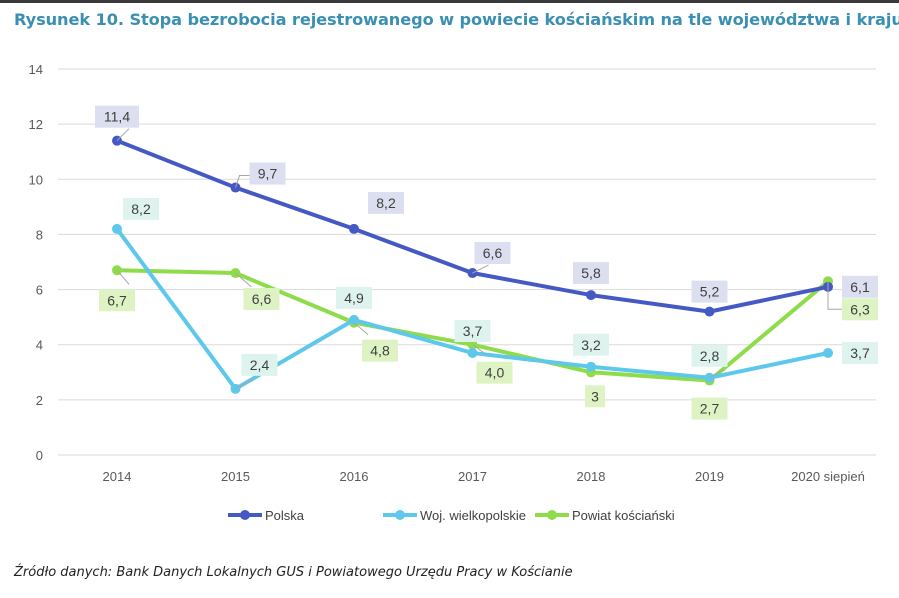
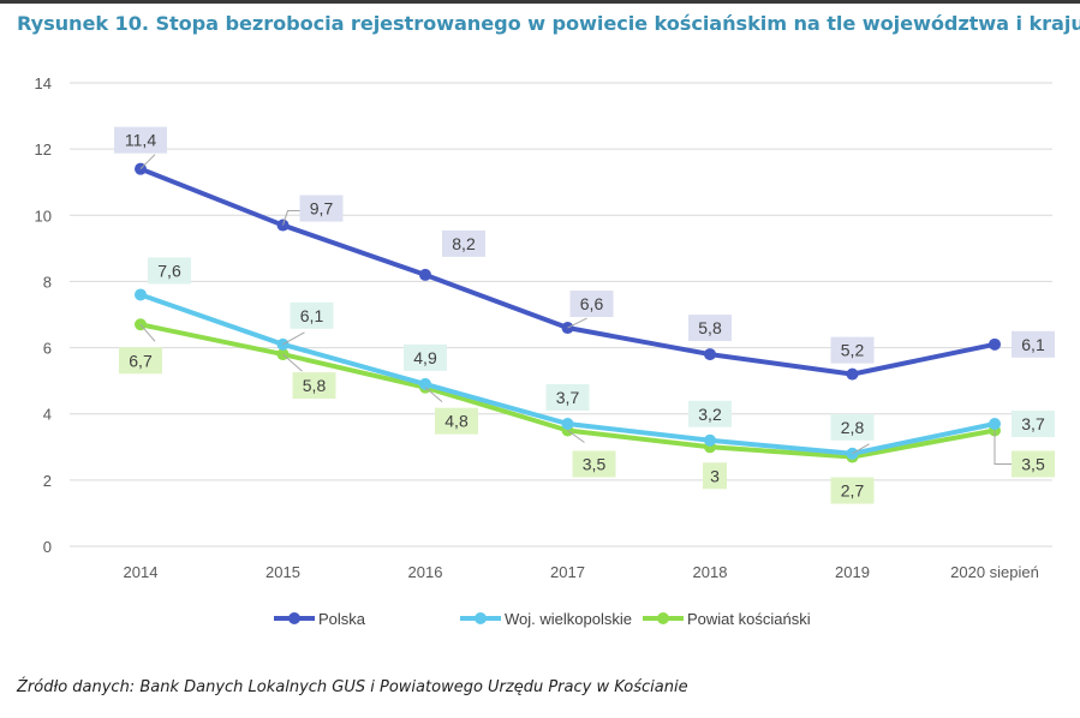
Woj. wielkopolskie/2014: 8,2 -> 7,6
Woj. wielkopolskie/2015: 2,4 -> 6,1
Powiat kościański/2015: 6,6 -> 5,8
Powiat kościański/2017: 4,0 -> 3,5
Powiat kościański/2020 siepień: 6,3 -> 3,5
